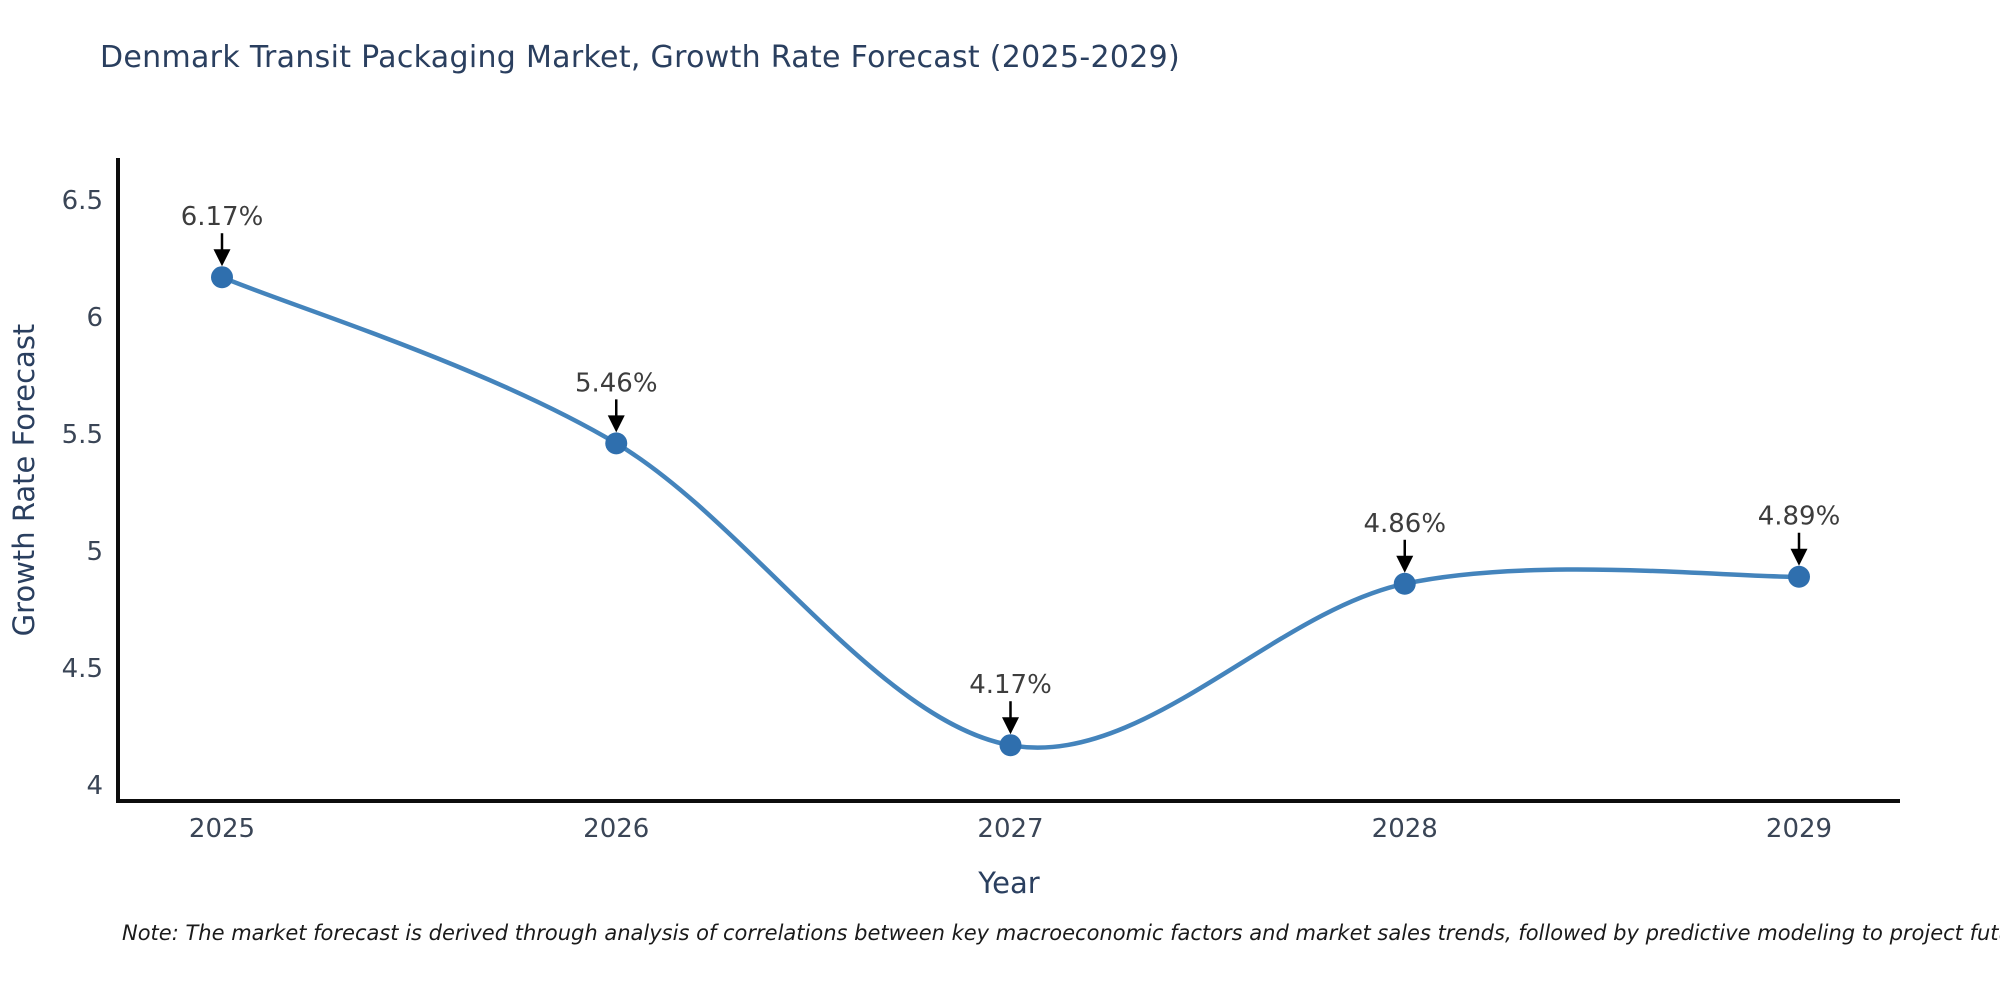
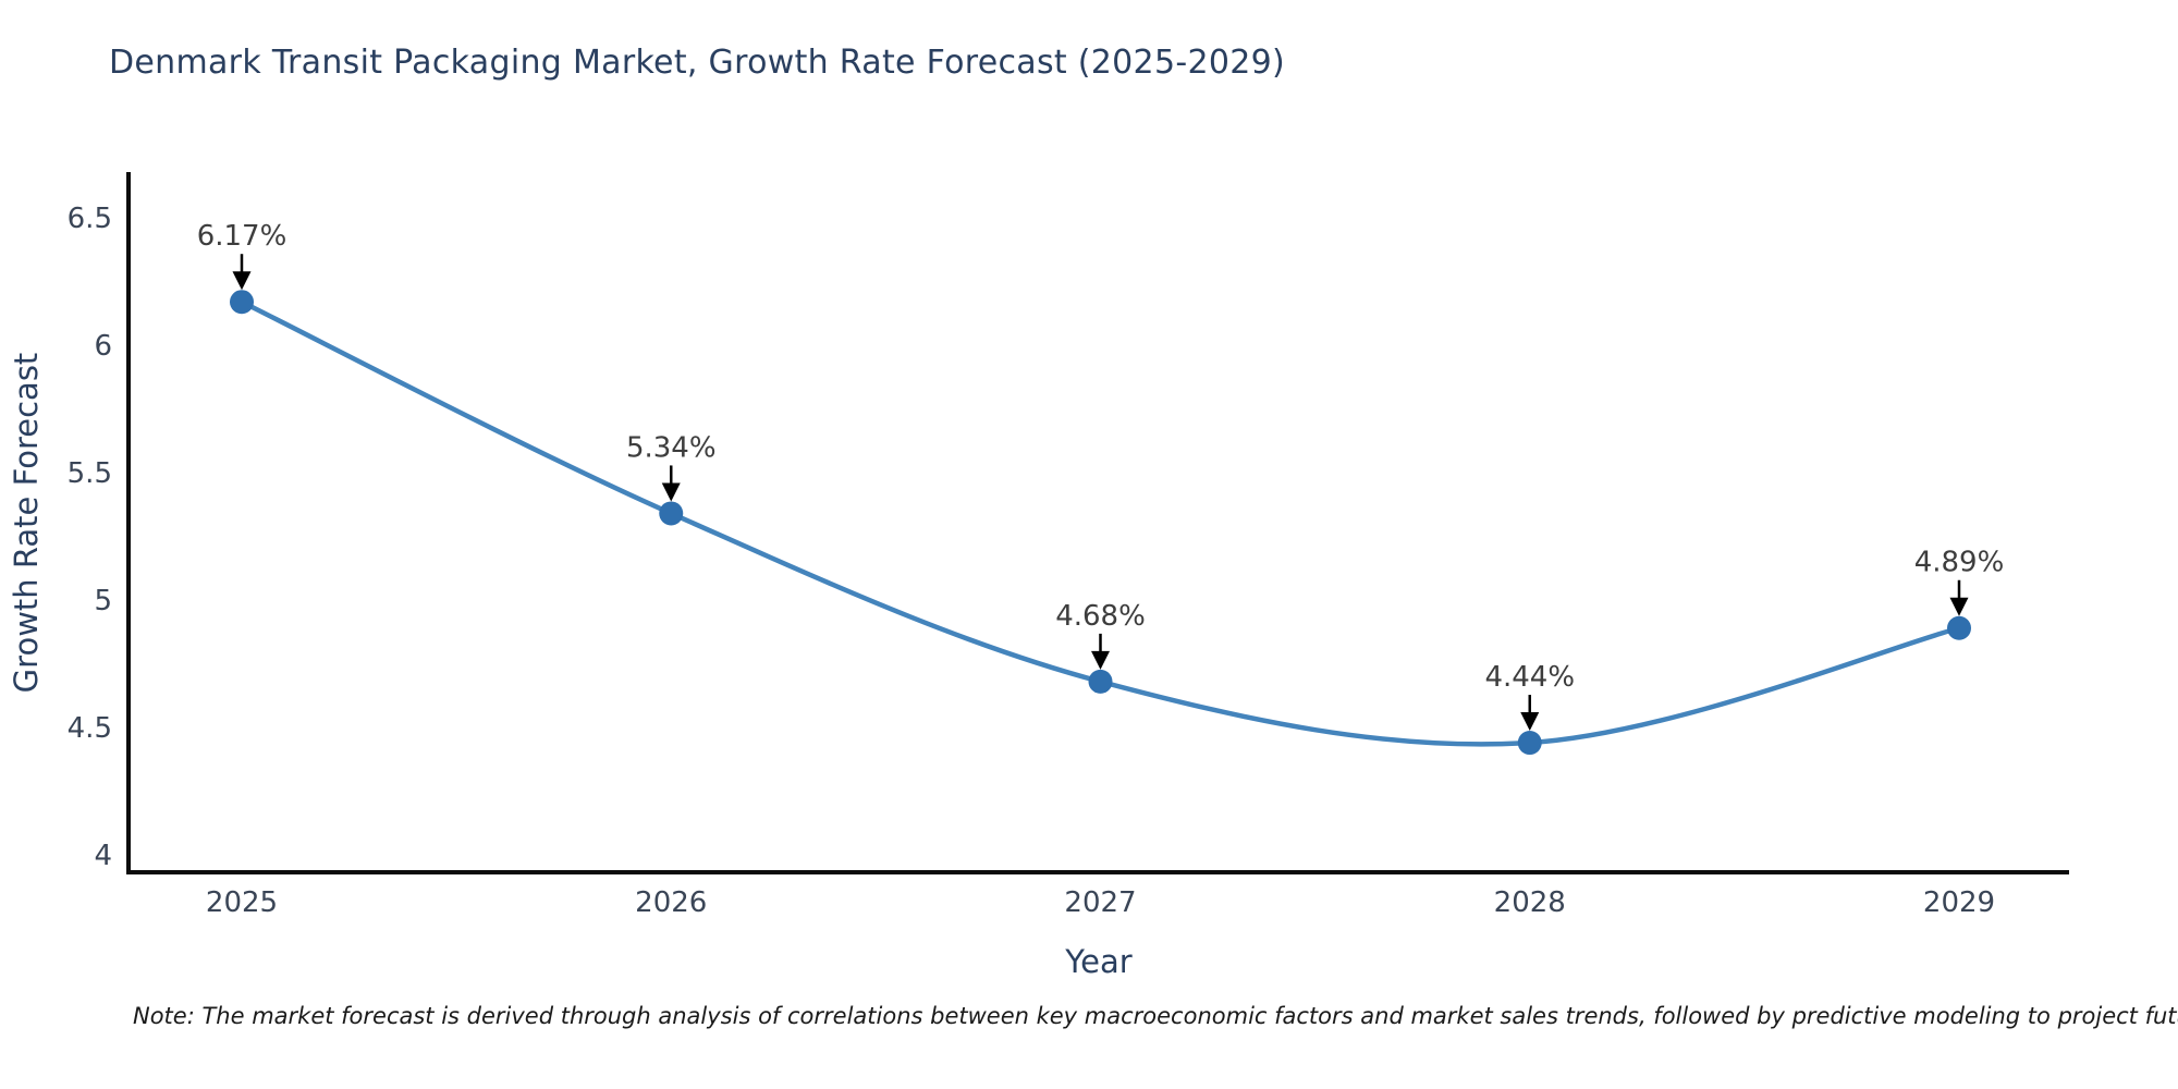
2026: 5.46% -> 5.34%
2027: 4.17% -> 4.68%
2028: 4.86% -> 4.44%
